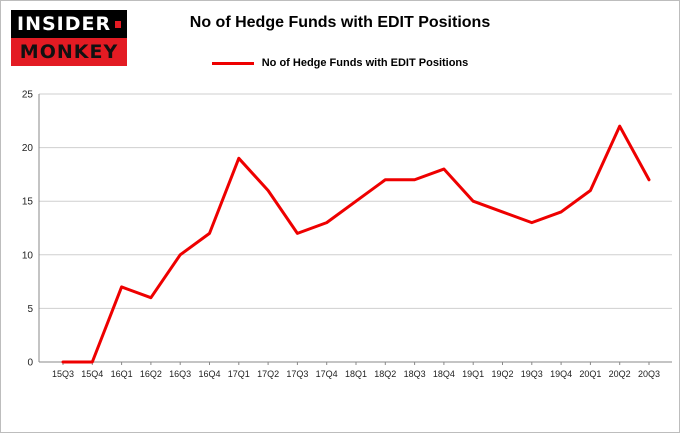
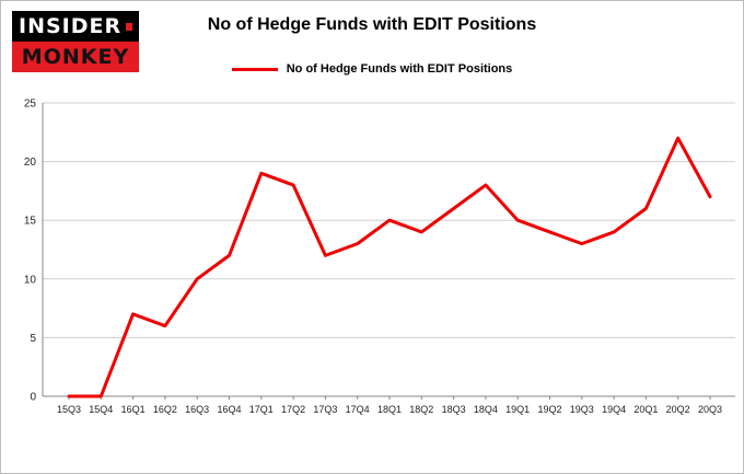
17Q2: 16 -> 18
18Q2: 17 -> 14
18Q3: 17 -> 16
